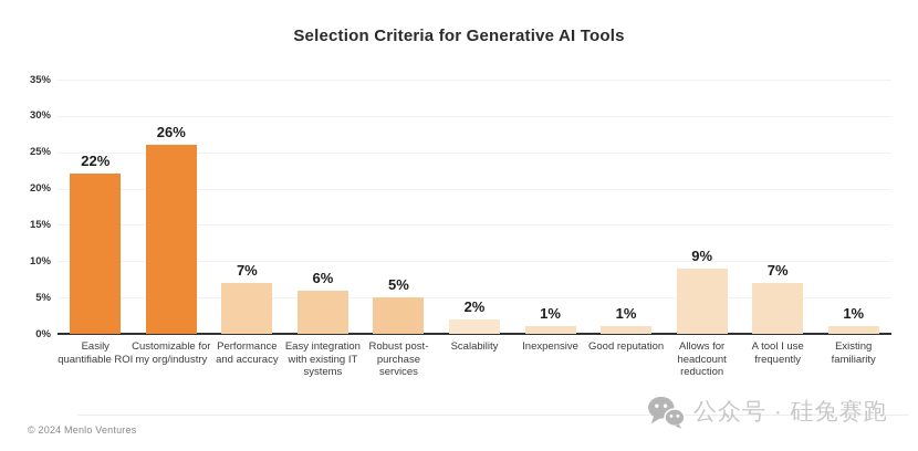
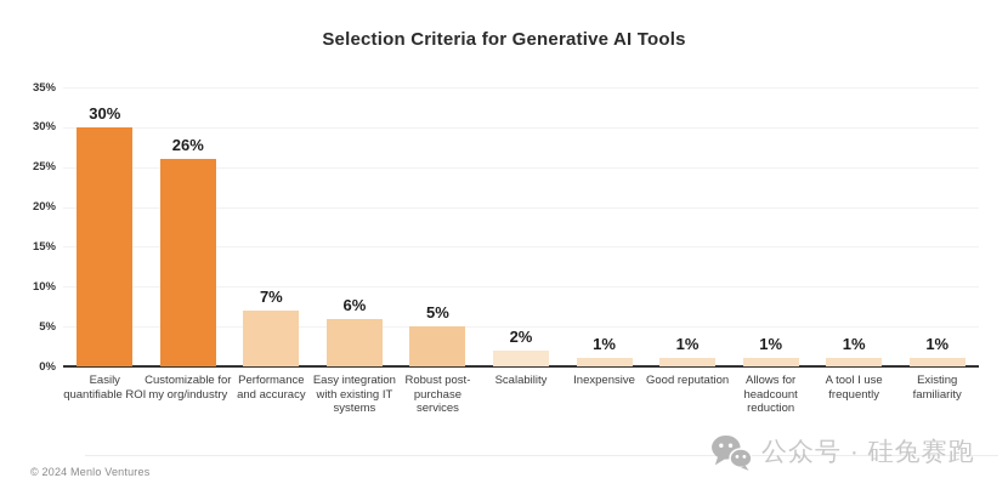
Easily quantifiable ROI: 22% -> 30%
Allows for headcount reduction: 9% -> 1%
A tool I use frequently: 7% -> 1%
